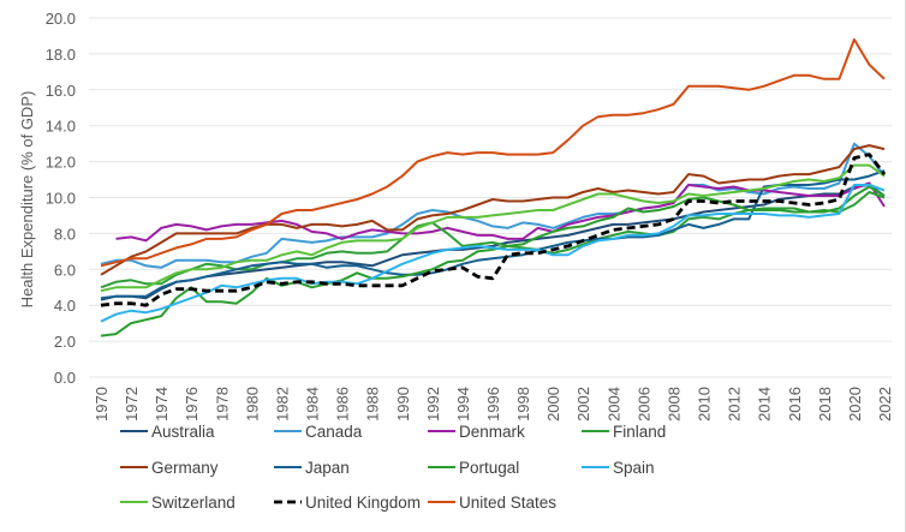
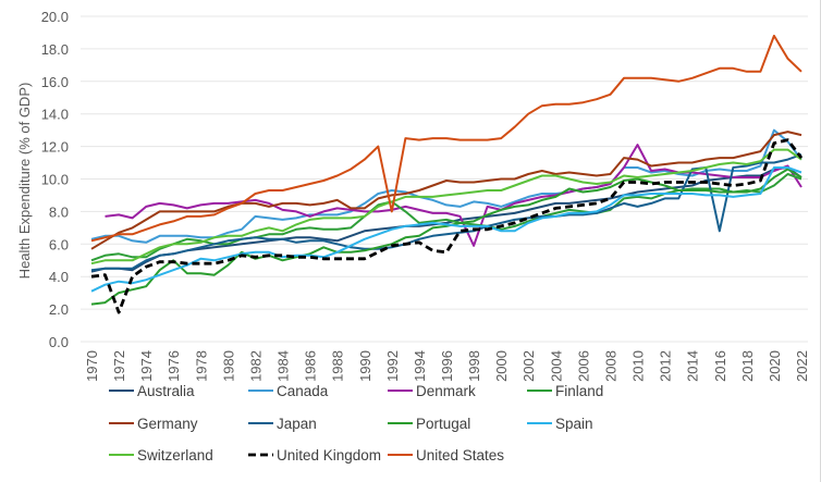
United Kingdom/1972: 4.1 -> 1.8
United States/1992: 12.3 -> 8.0
Denmark/1998: 7.7 -> 5.9
Denmark/2010: 10.6 -> 12.1
Japan/2016: 10.7 -> 6.8
